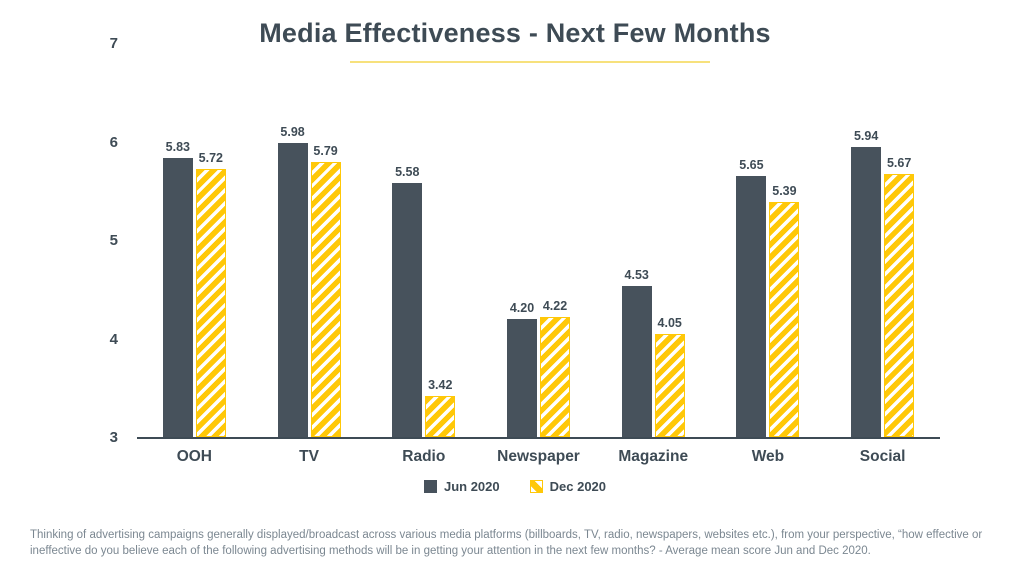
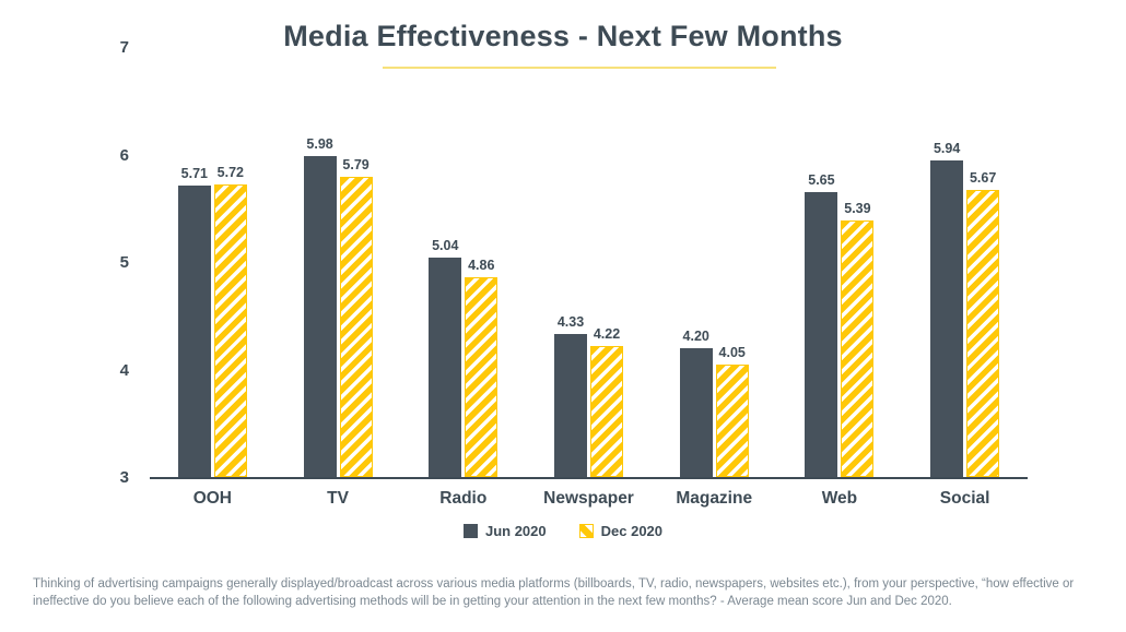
Jun 2020/OOH: 5.83 -> 5.71
Jun 2020/Radio: 5.58 -> 5.04
Dec 2020/Radio: 3.42 -> 4.86
Jun 2020/Newspaper: 4.20 -> 4.33
Jun 2020/Magazine: 4.53 -> 4.20
